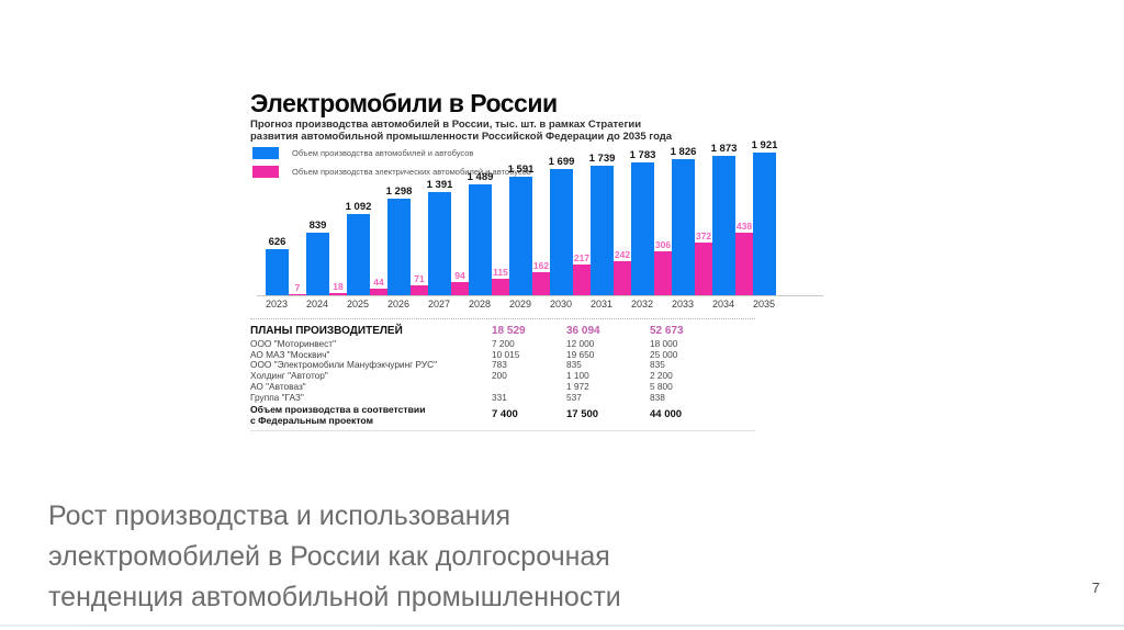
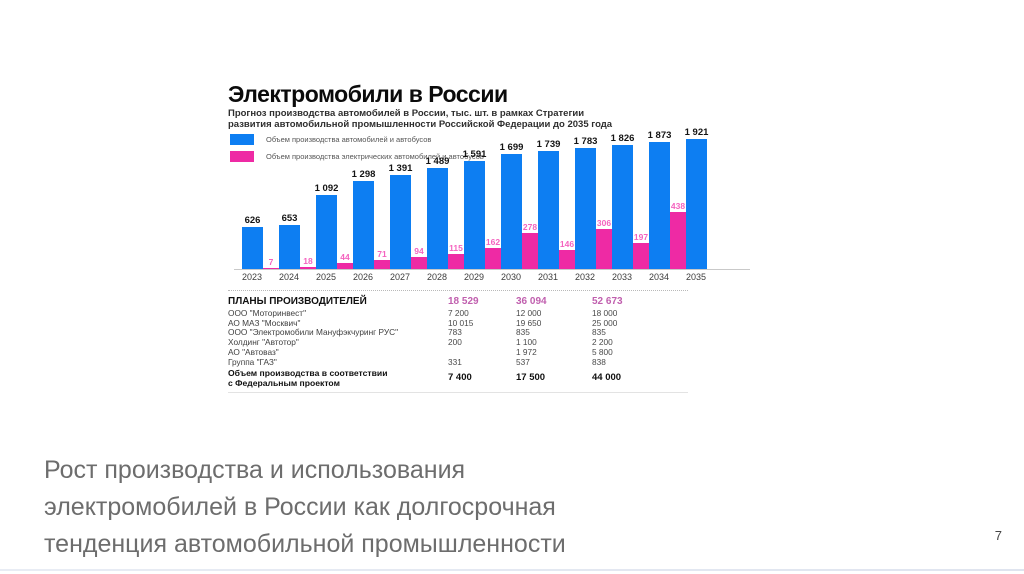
Объем производства автомобилей и автобусов/2024: 839 -> 653
Объем производства электрических автомобилей и автобусов/2030: 217 -> 278
Объем производства электрических автомобилей и автобусов/2031: 242 -> 146
Объем производства электрических автомобилей и автобусов/2033: 372 -> 197
